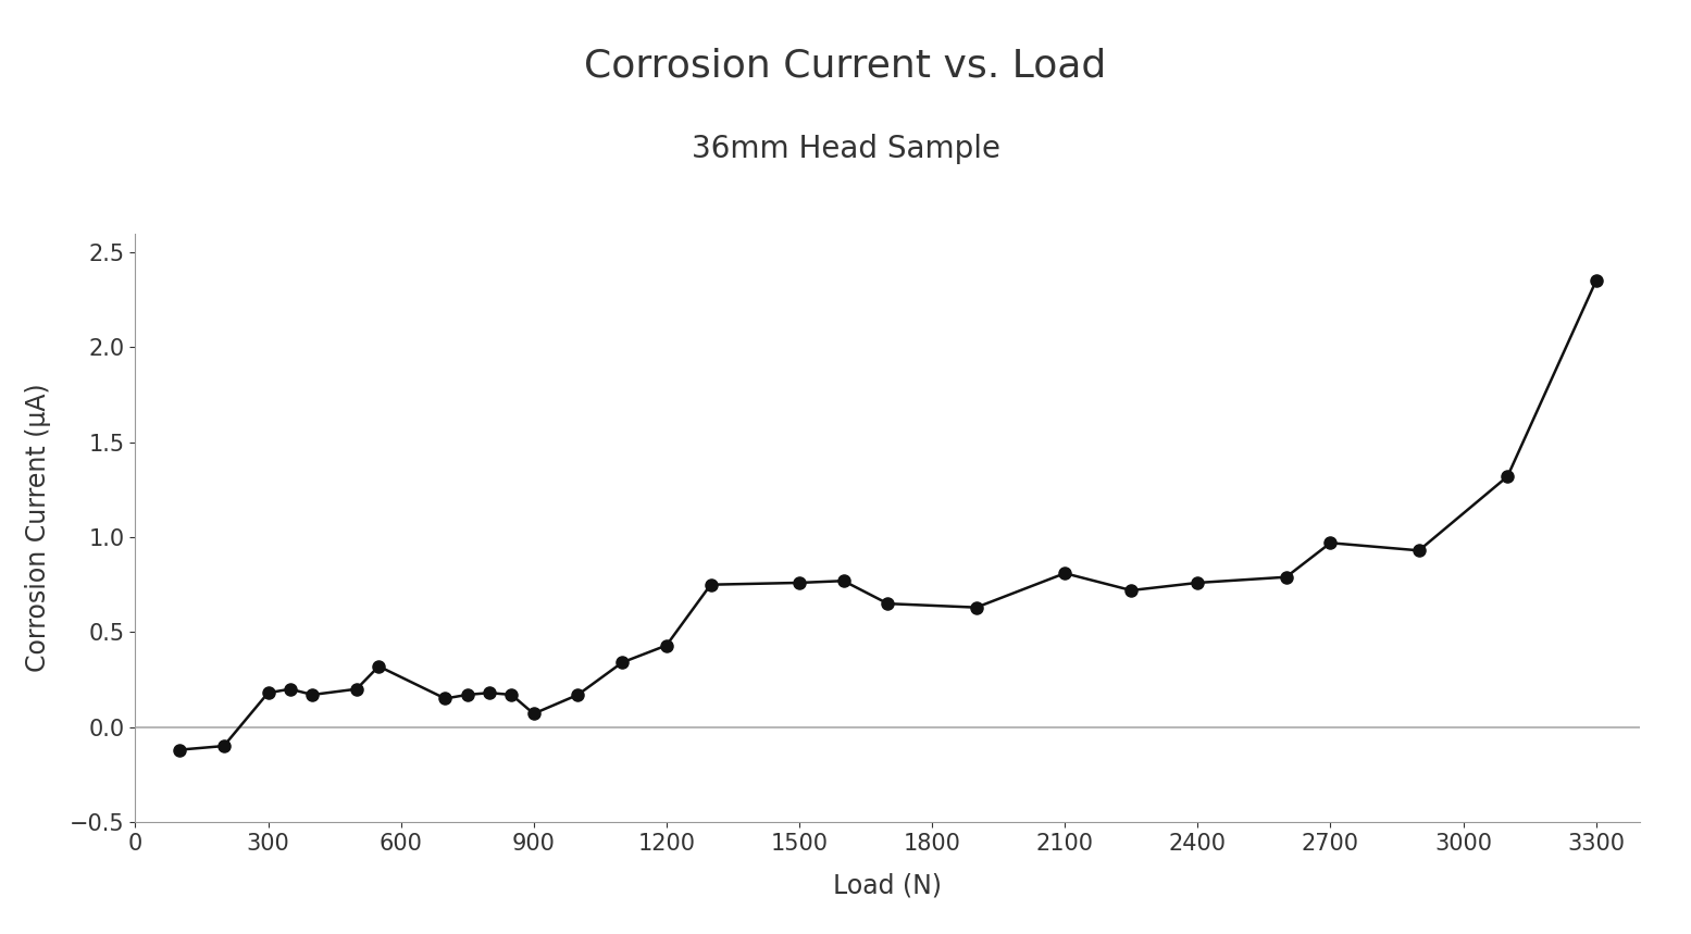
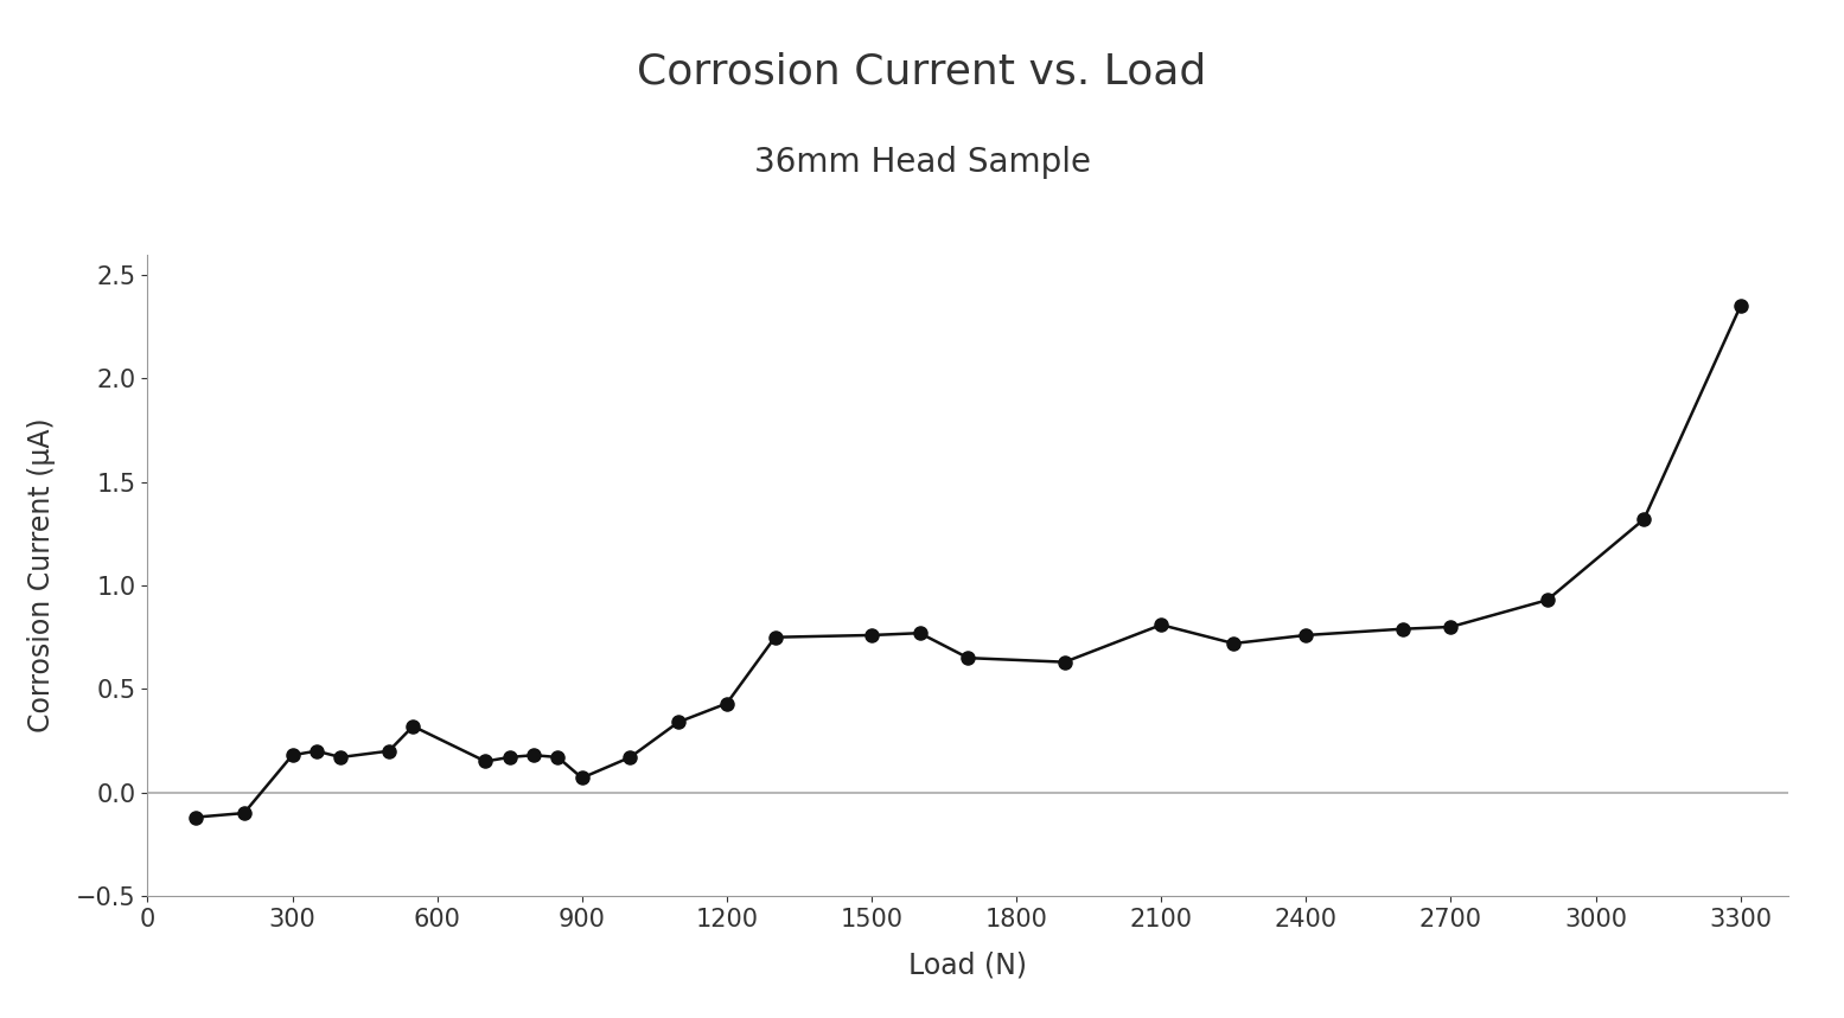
2700: 0.97 -> 0.80
